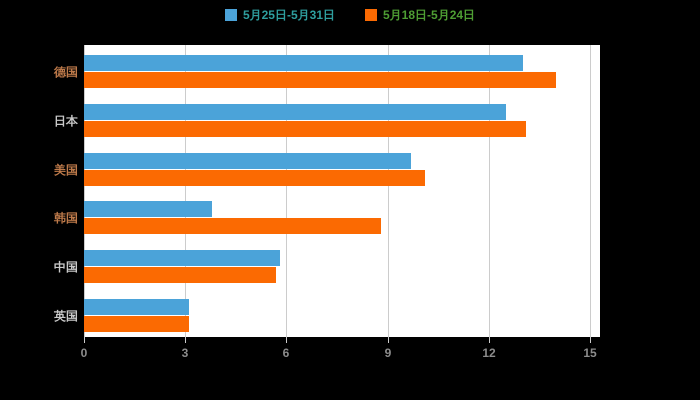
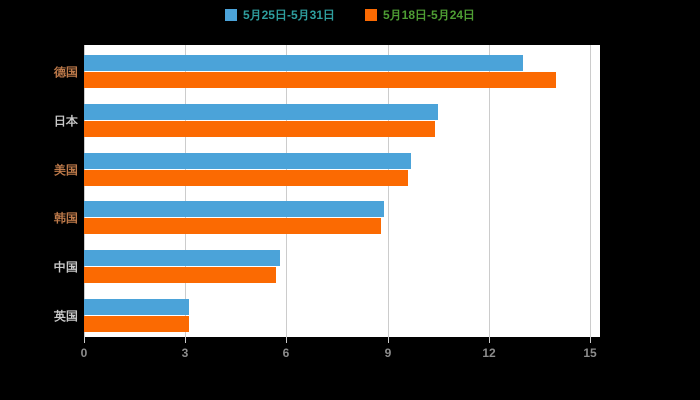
5月25日-5月31日/日本: 12.5 -> 10.5
5月18日-5月24日/日本: 13.1 -> 10.4
5月18日-5月24日/美国: 10.1 -> 9.6
5月25日-5月31日/韩国: 3.8 -> 8.9
